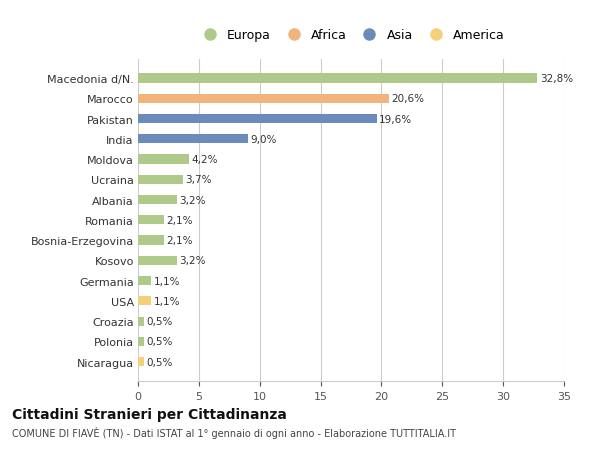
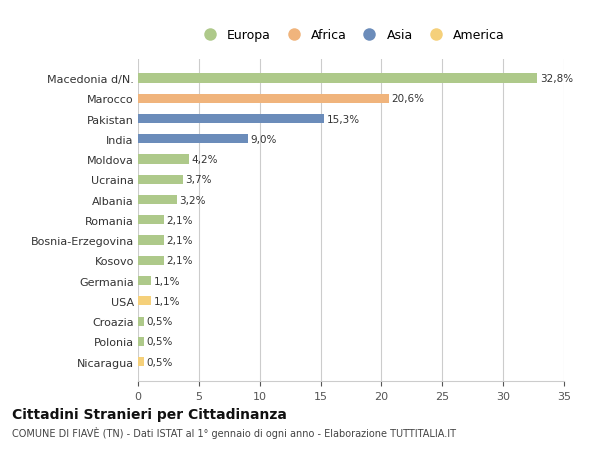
Pakistan: 19,6% -> 15,3%
Kosovo: 3,2% -> 2,1%
